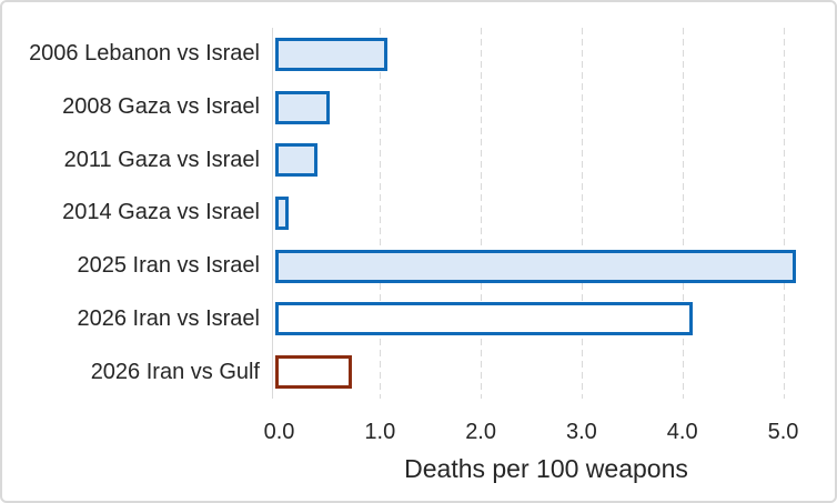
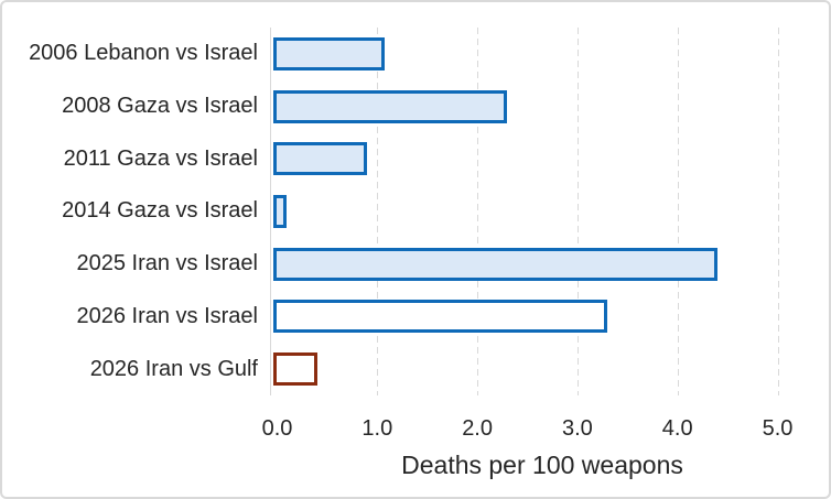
2008 Gaza vs Israel: 0.5 -> 2.3
2011 Gaza vs Israel: 0.4 -> 0.9
2025 Iran vs Israel: 5.1 -> 4.4
2026 Iran vs Israel: 4.1 -> 3.3
2026 Iran vs Gulf: 0.7 -> 0.4
